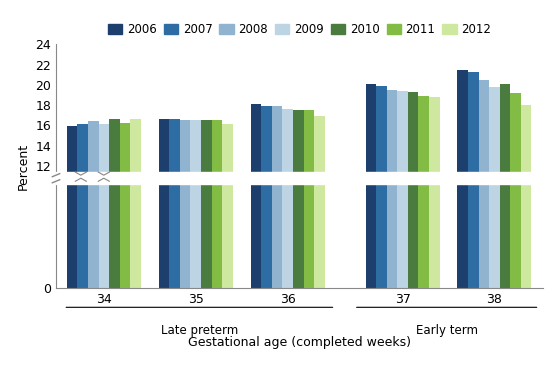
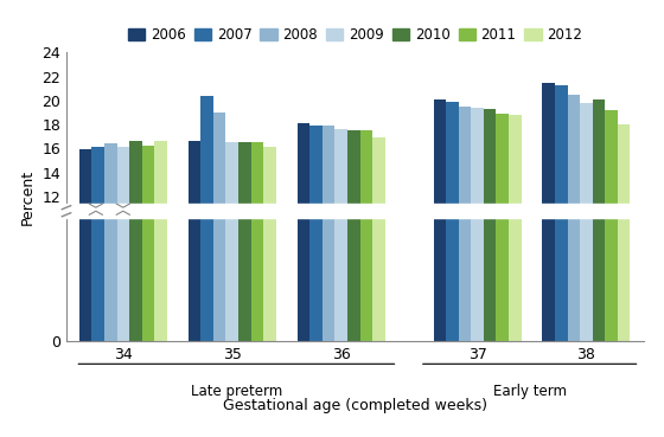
2007/35: 16.6 -> 20.4
2008/35: 16.5 -> 19.0
